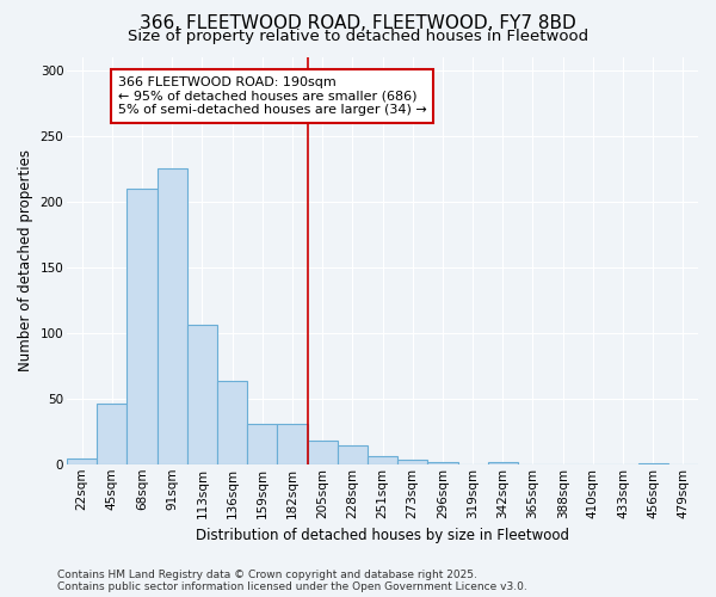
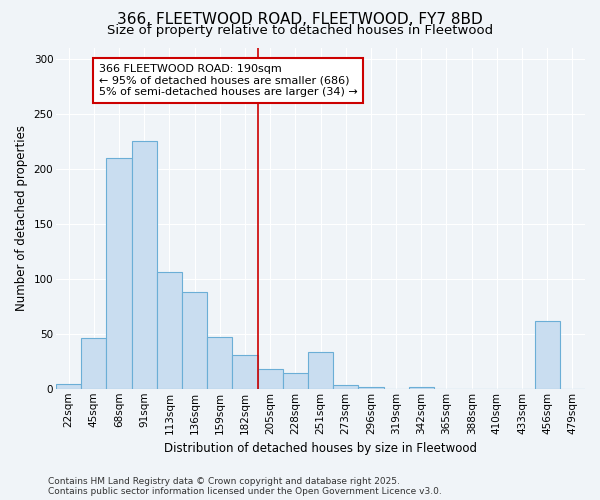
136sqm: 63 -> 88
159sqm: 31 -> 47
251sqm: 6 -> 33
456sqm: 1 -> 62
